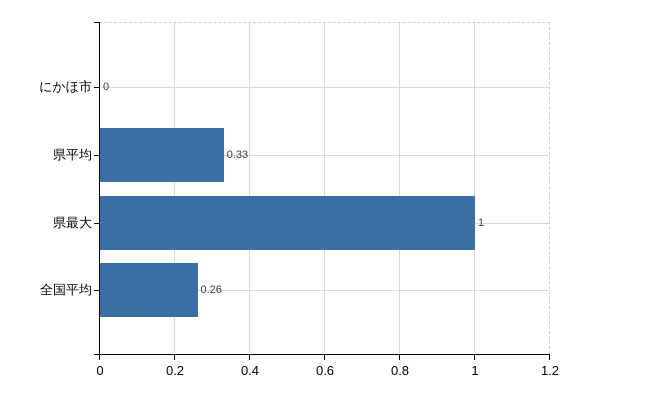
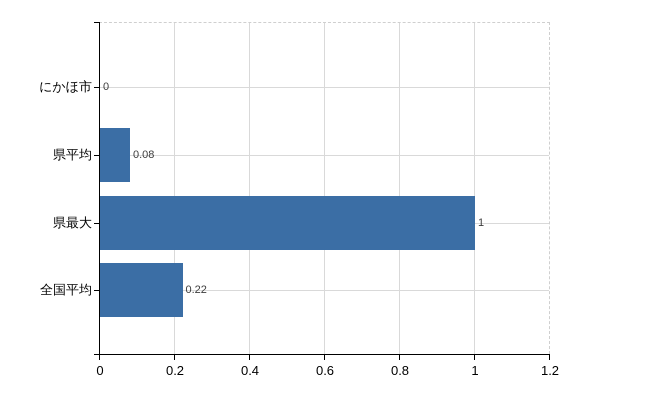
県平均: 0.33 -> 0.08
全国平均: 0.26 -> 0.22
